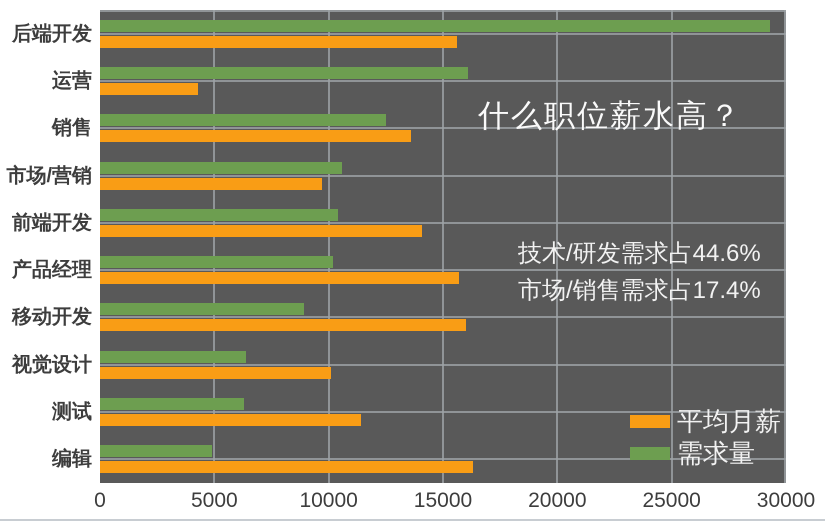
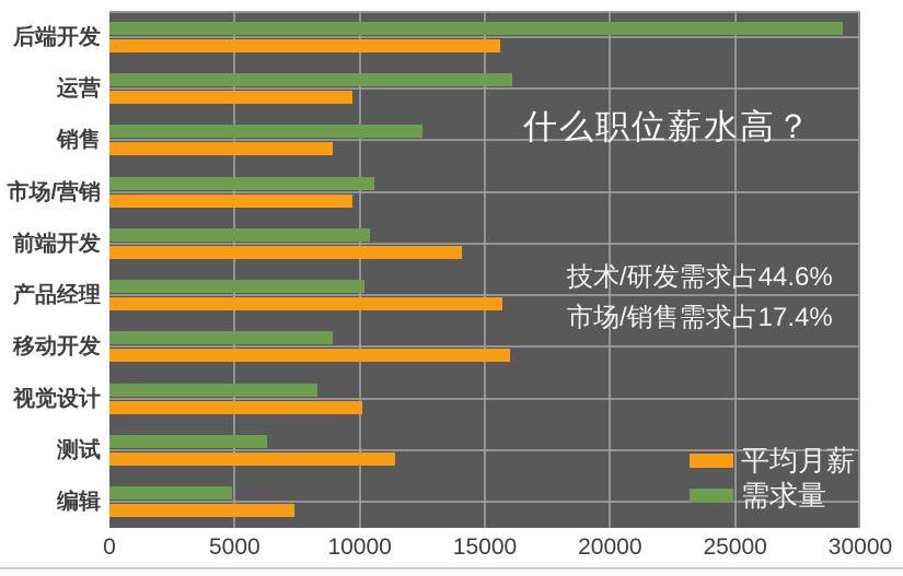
平均月薪/运营: 4300 -> 9700
平均月薪/销售: 13600 -> 8900
需求量/视觉设计: 6400 -> 8300
平均月薪/编辑: 16300 -> 7400
